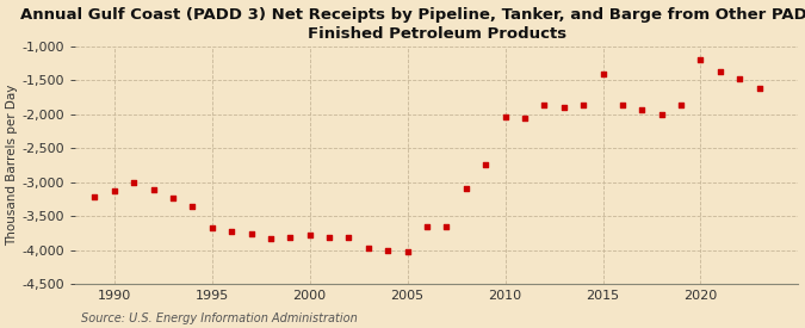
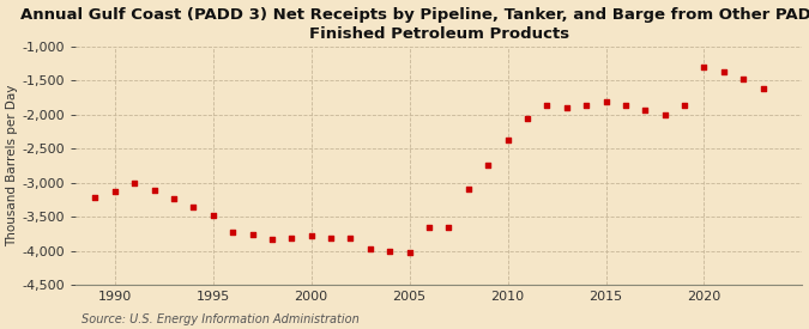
1995: -3,680 -> -3,480
2010: -2,040 -> -2,370
2015: -1,420 -> -1,820
2020: -1,200 -> -1,310
